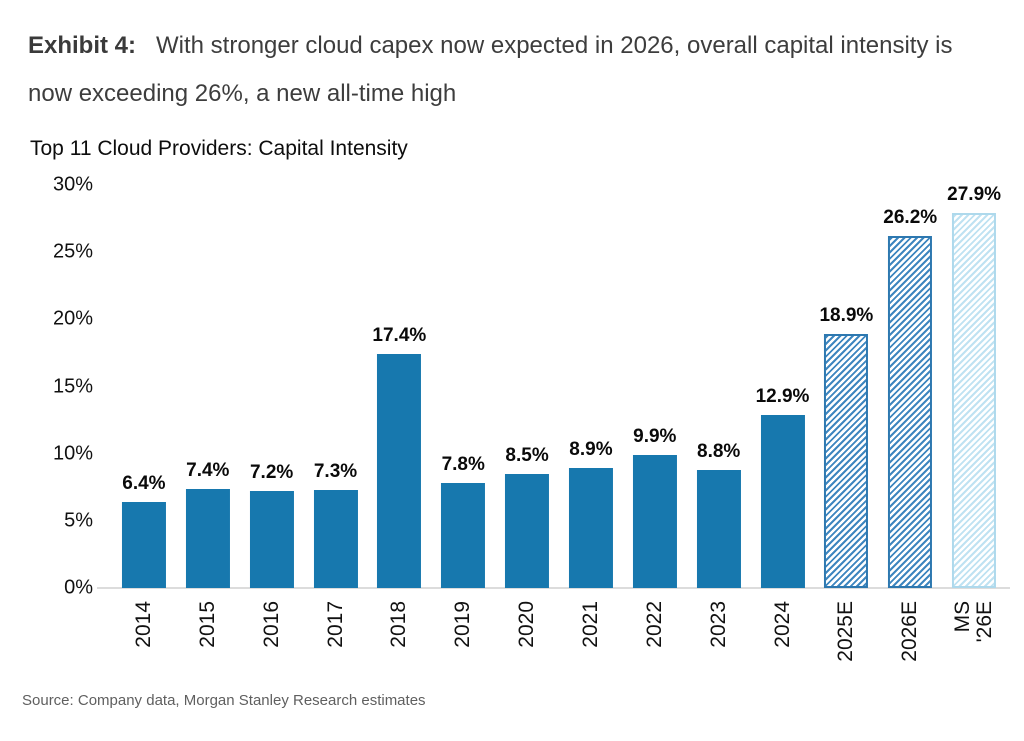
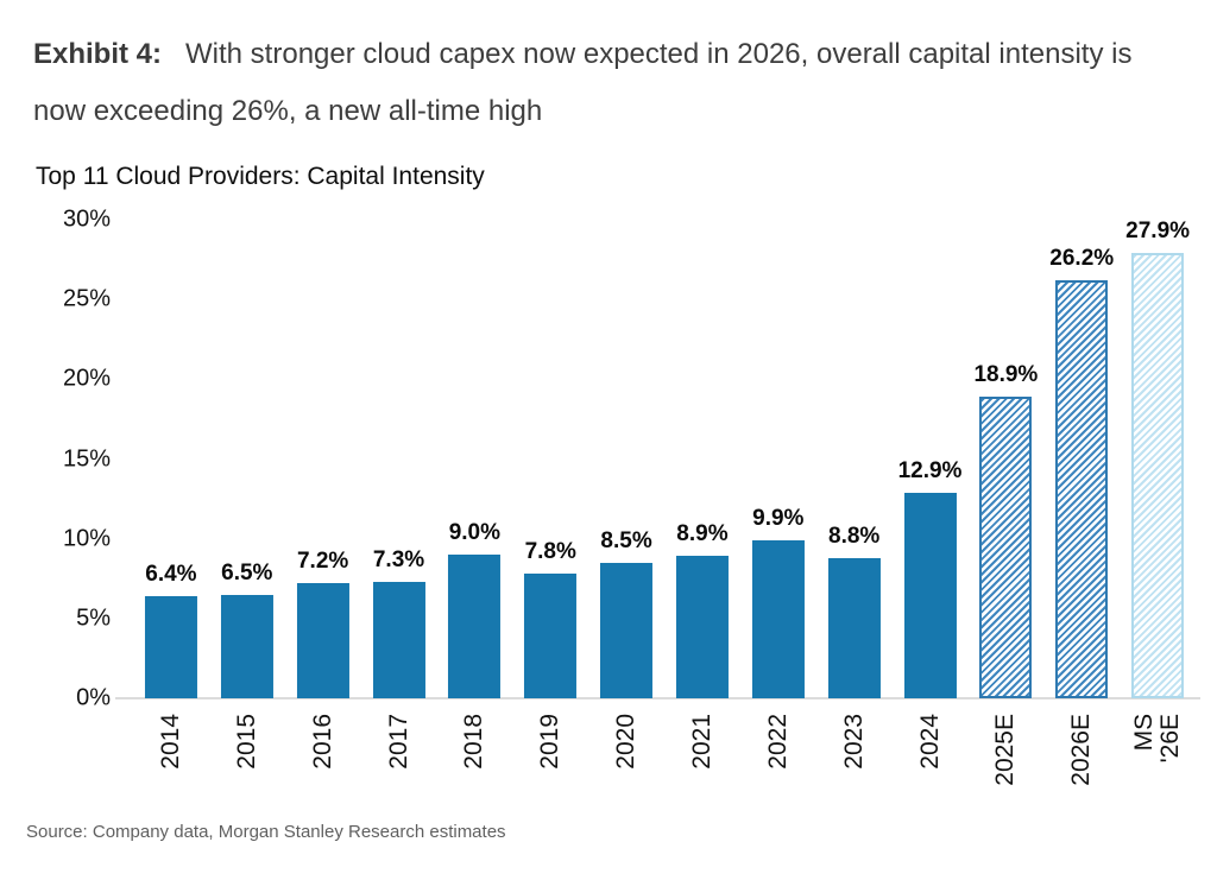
2015: 7.4% -> 6.5%
2018: 17.4% -> 9.0%
